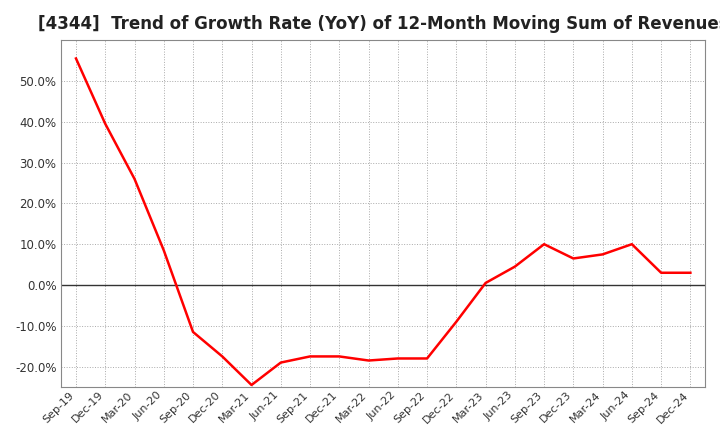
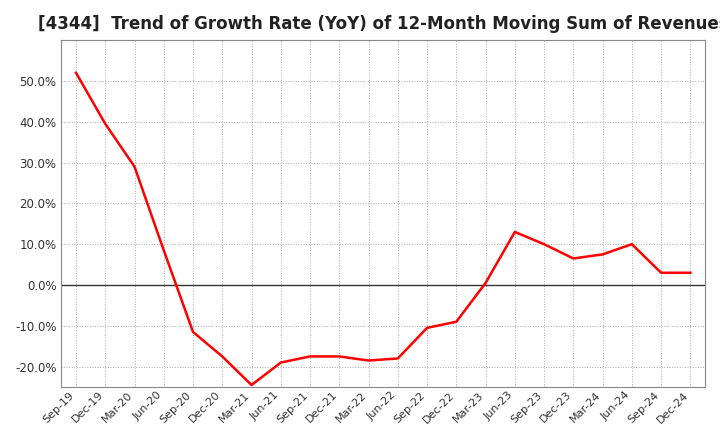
Sep-19: 55.5% -> 52.0%
Mar-20: 26.0% -> 29.0%
Sep-22: -18.0% -> -10.5%
Jun-23: 4.5% -> 13.0%
